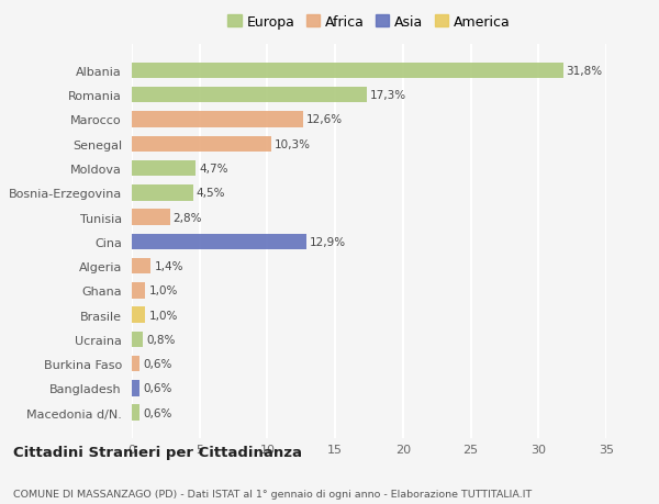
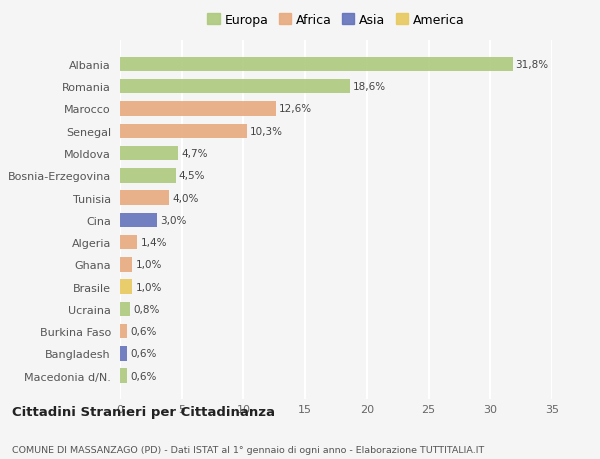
Romania: 17,3% -> 18,6%
Tunisia: 2,8% -> 4,0%
Cina: 12,9% -> 3,0%
